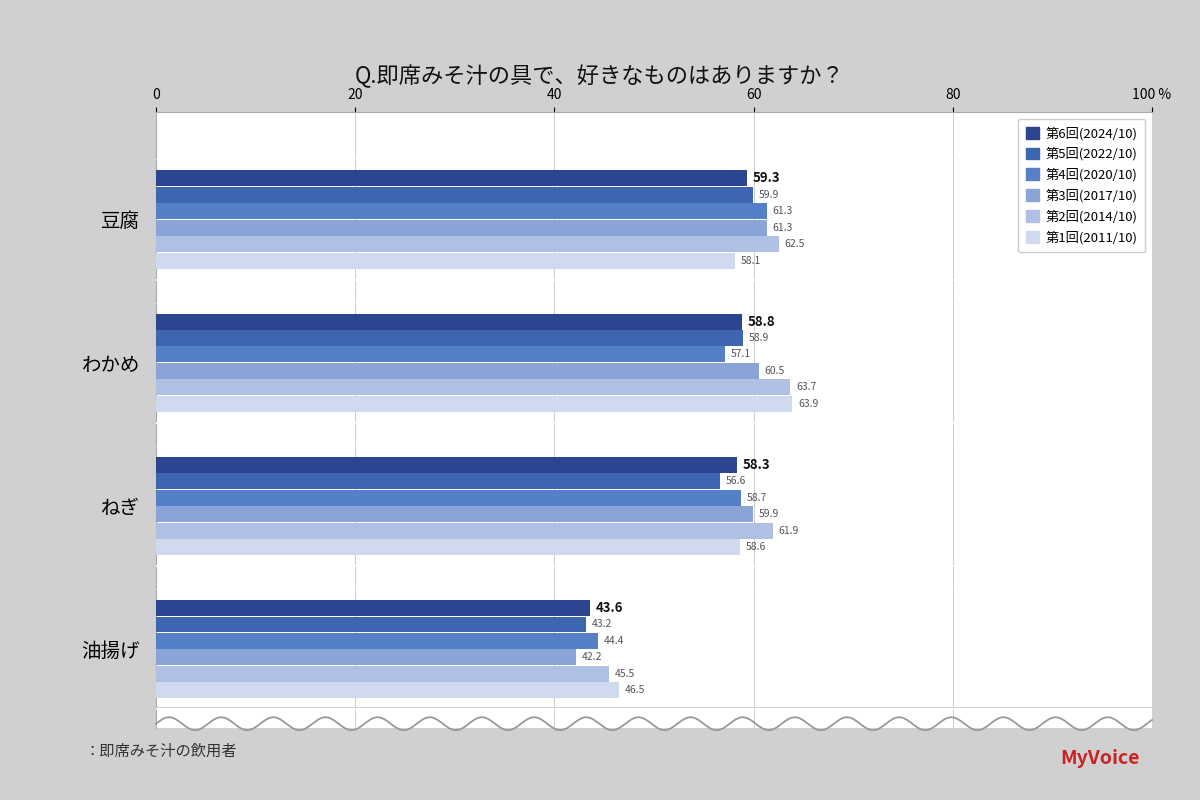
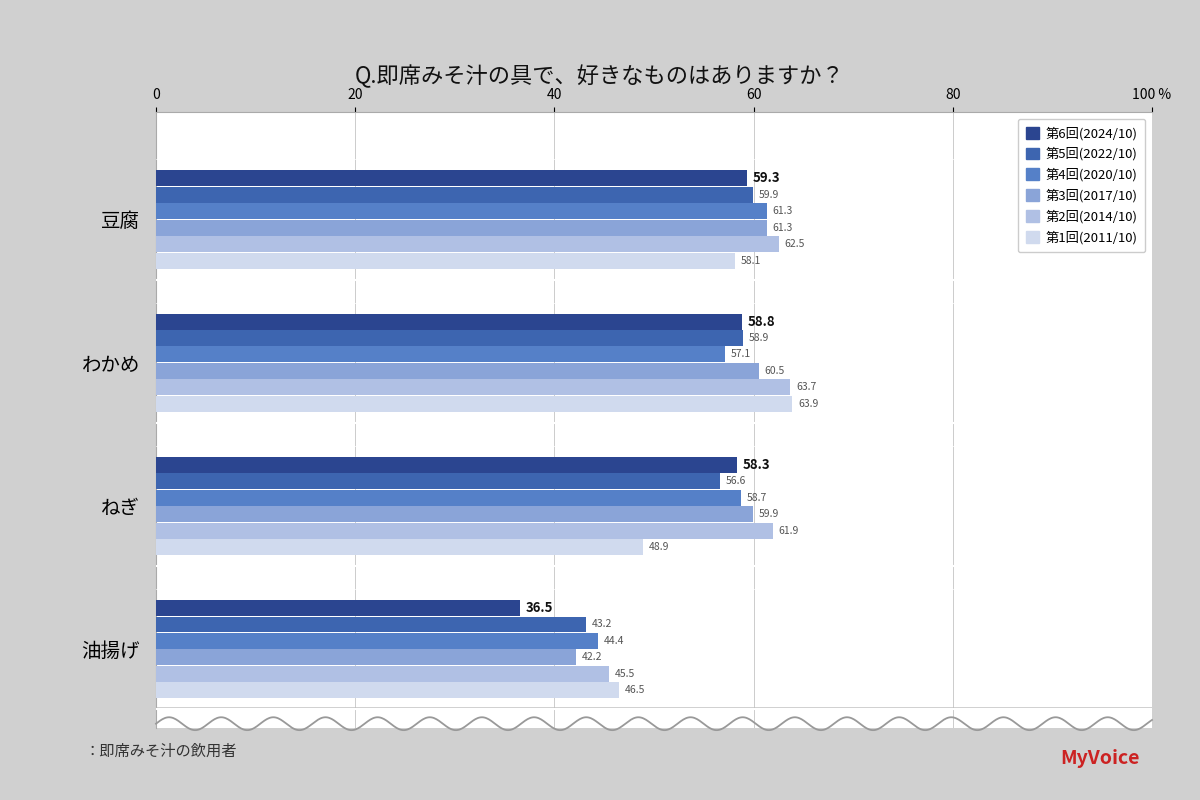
第1回(2011/10)/ねぎ: 58.6 -> 48.9
第6回(2024/10)/油揚げ: 43.6 -> 36.5
